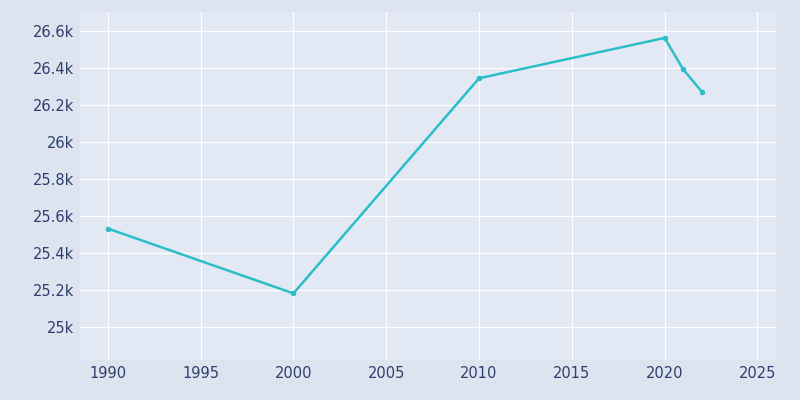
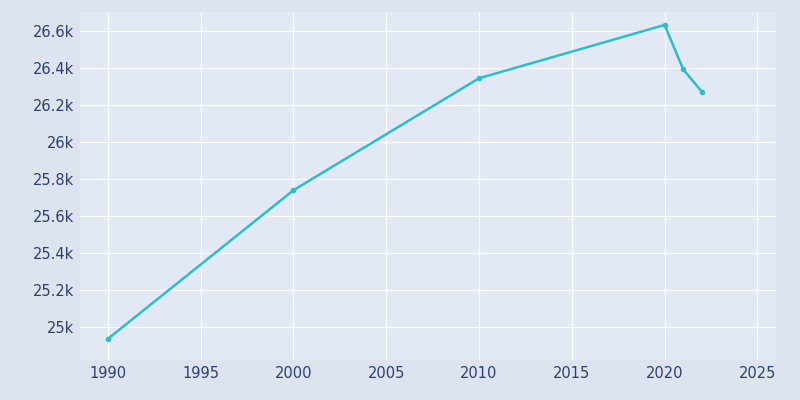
1990: 25.53k -> 24.93k
2000: 25.18k -> 25.74k
2020: 26.56k -> 26.63k
